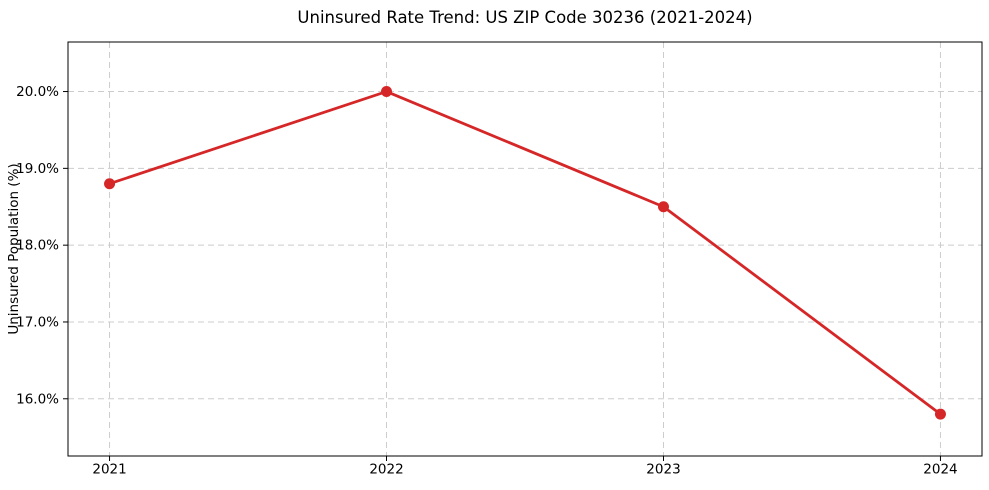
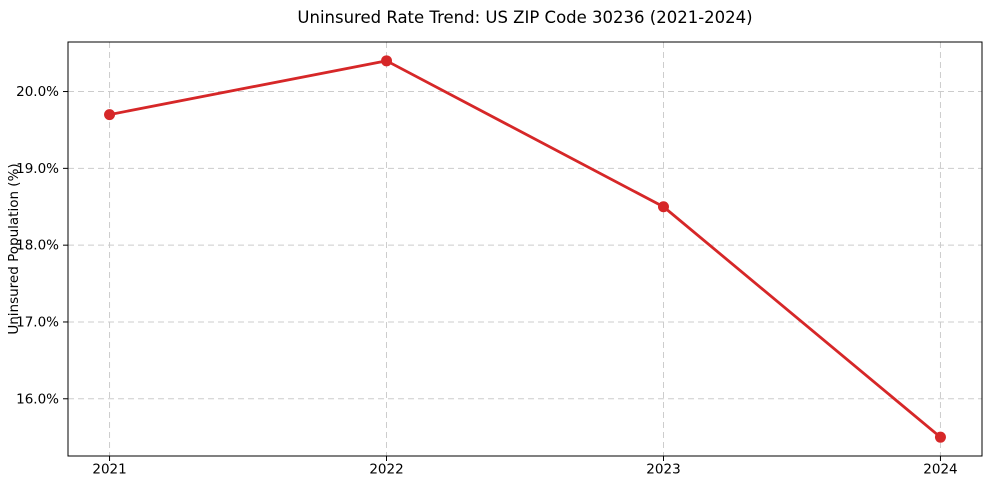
2021: 18.8% -> 19.7%
2022: 20.0% -> 20.4%
2024: 15.8% -> 15.5%
